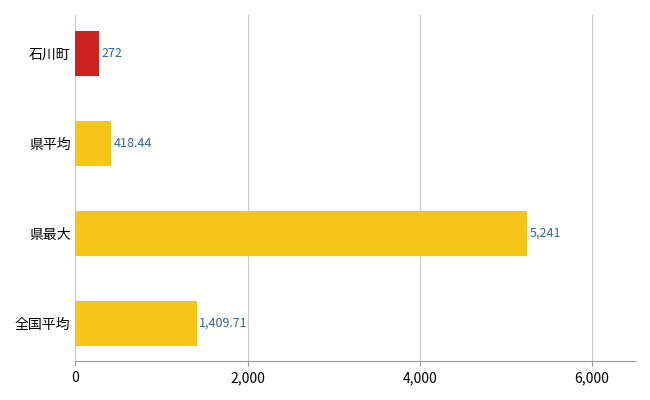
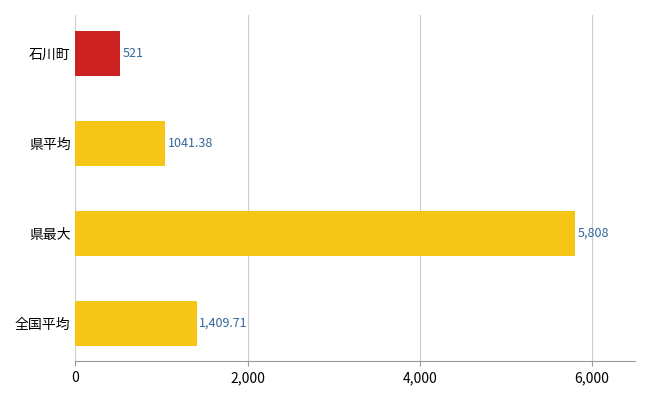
石川町: 272 -> 521
県平均: 418.44 -> 1041.38
県最大: 5,241 -> 5,808
